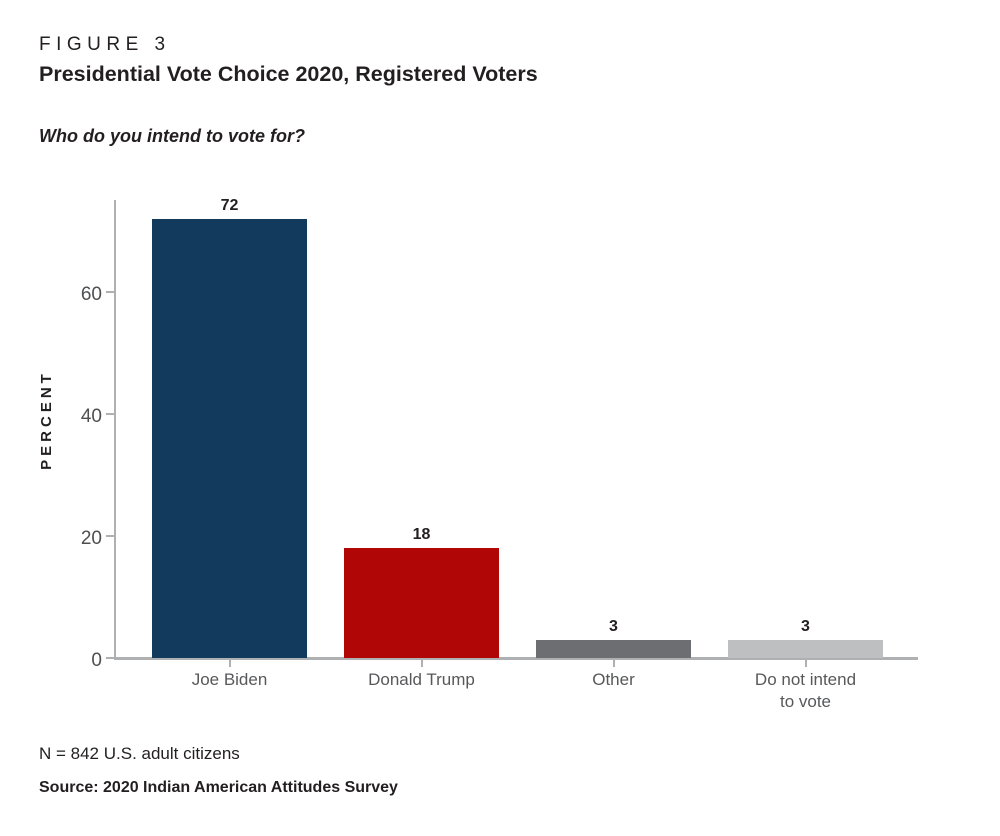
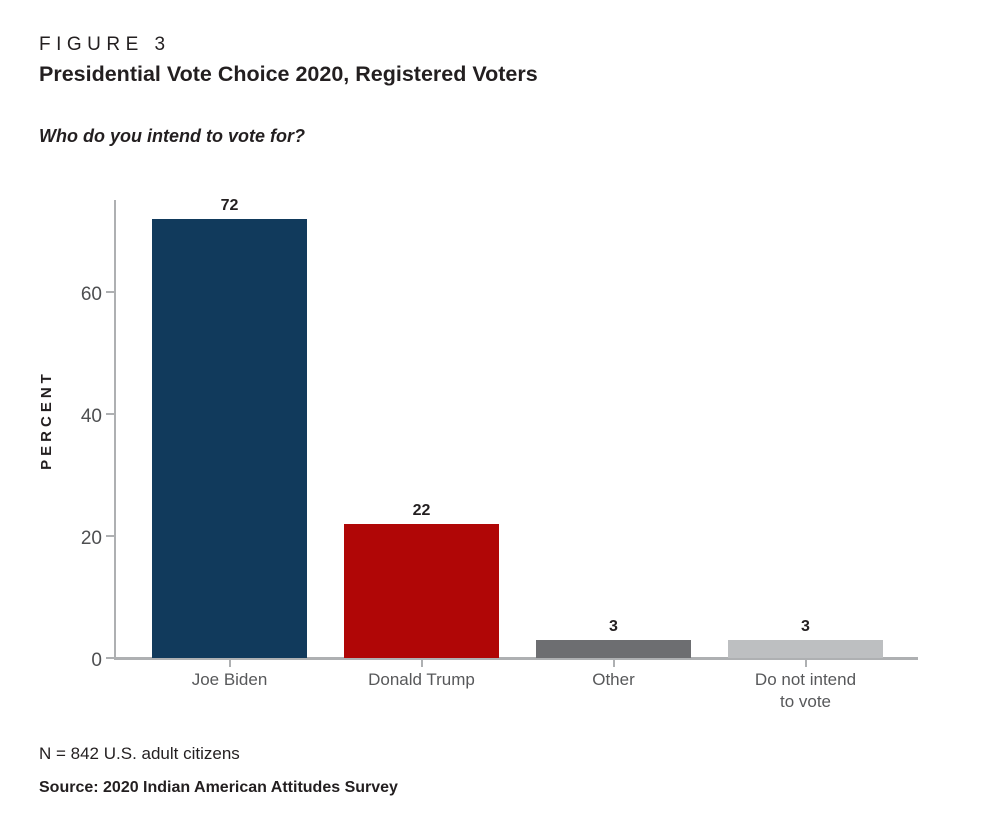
Donald Trump: 18 -> 22
